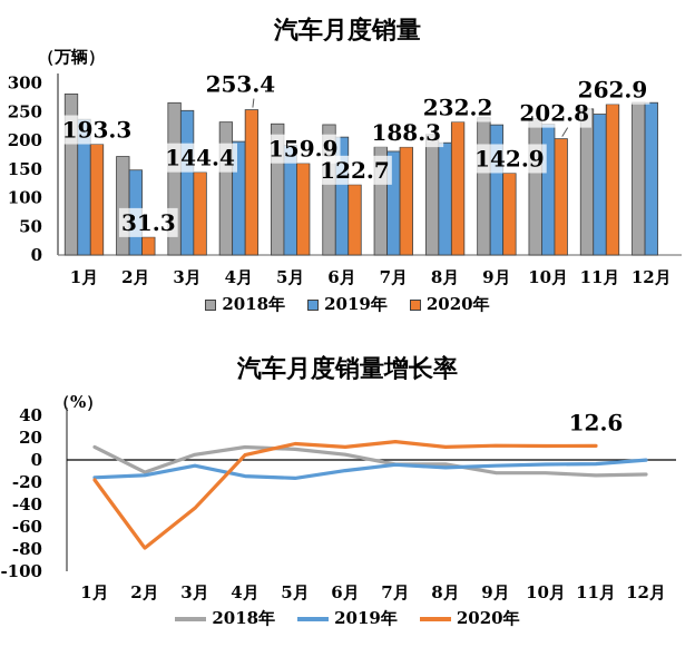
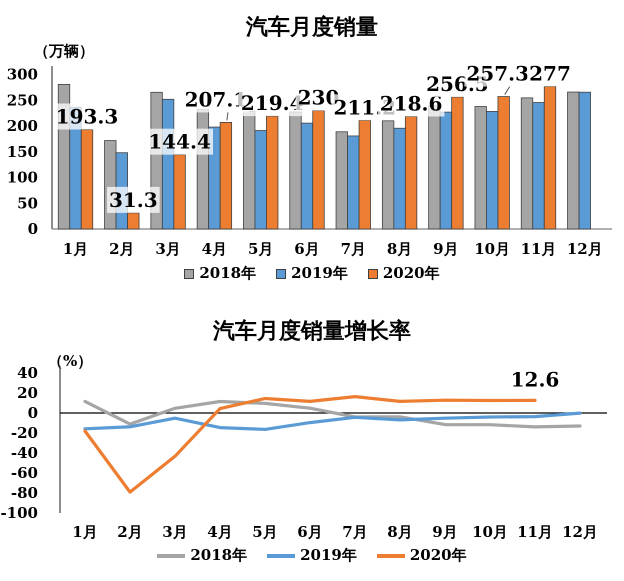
汽车月度销量/2020年/4月: 253.4 -> 207.1
汽车月度销量/2020年/5月: 159.9 -> 219.4
汽车月度销量/2020年/6月: 122.7 -> 230
汽车月度销量/2020年/7月: 188.3 -> 211.2
汽车月度销量/2020年/8月: 232.2 -> 218.6
汽车月度销量/2020年/9月: 142.9 -> 256.5
汽车月度销量/2020年/10月: 202.8 -> 257.3
汽车月度销量/2020年/11月: 262.9 -> 277
